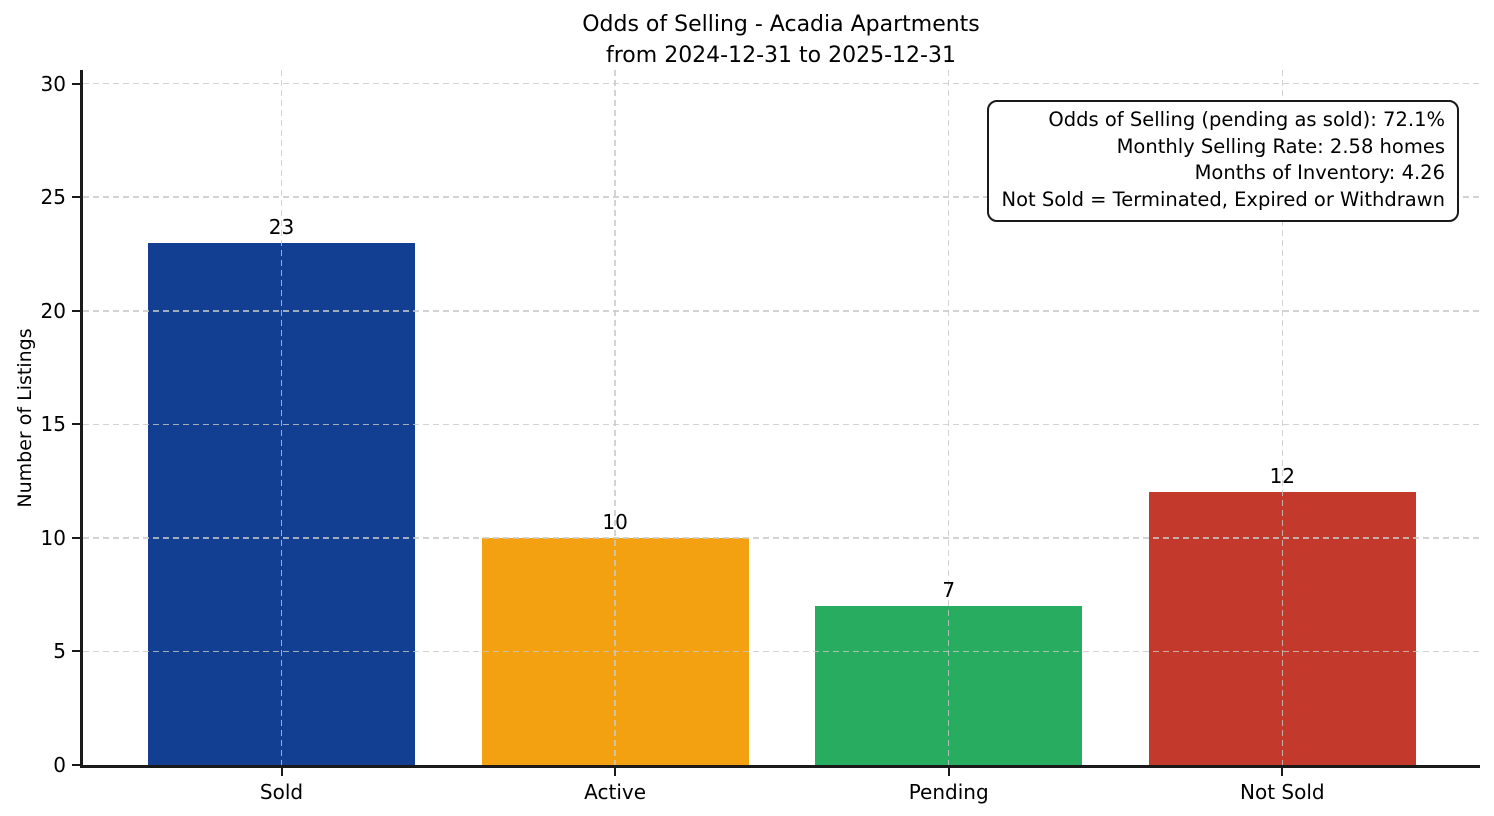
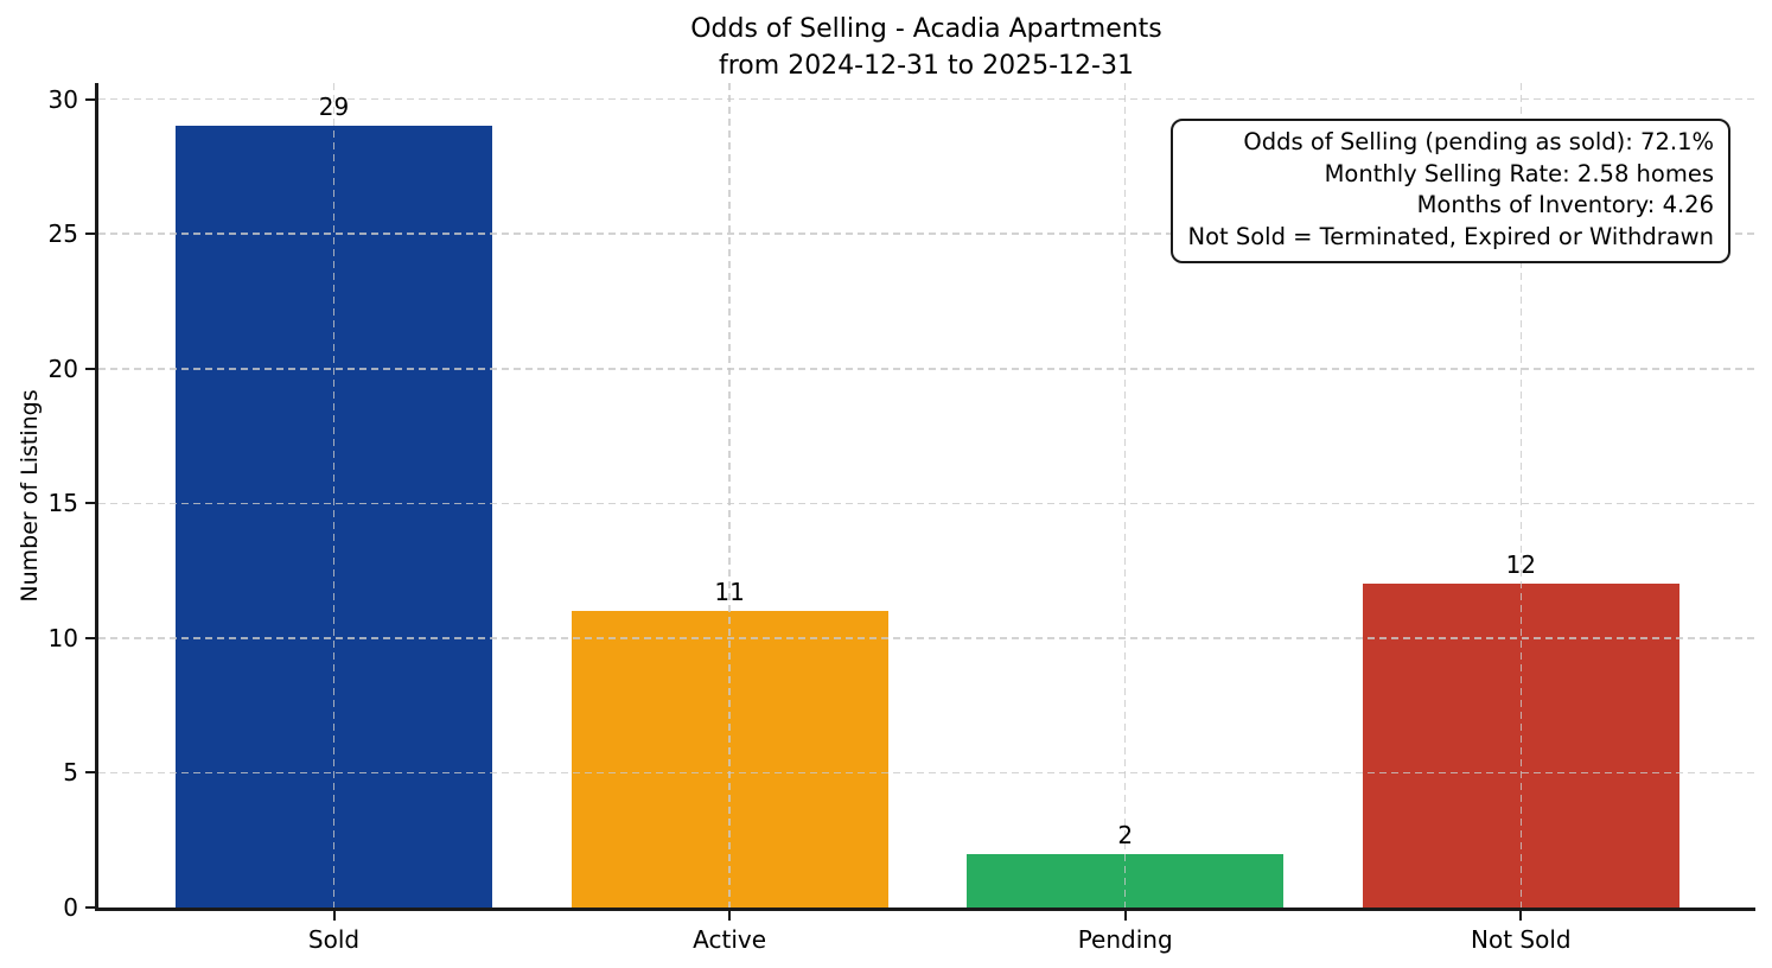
Sold: 23 -> 29
Active: 10 -> 11
Pending: 7 -> 2
